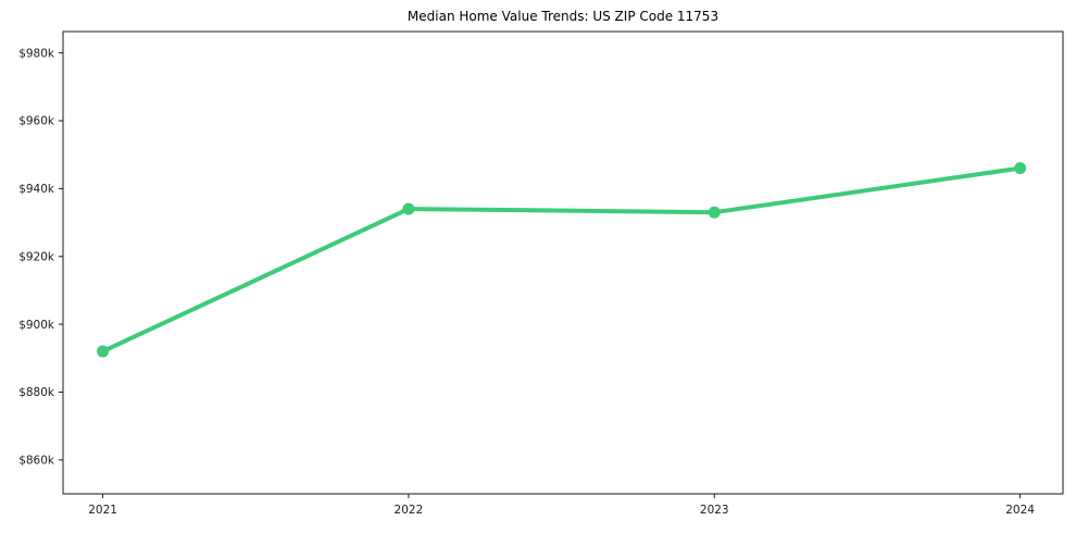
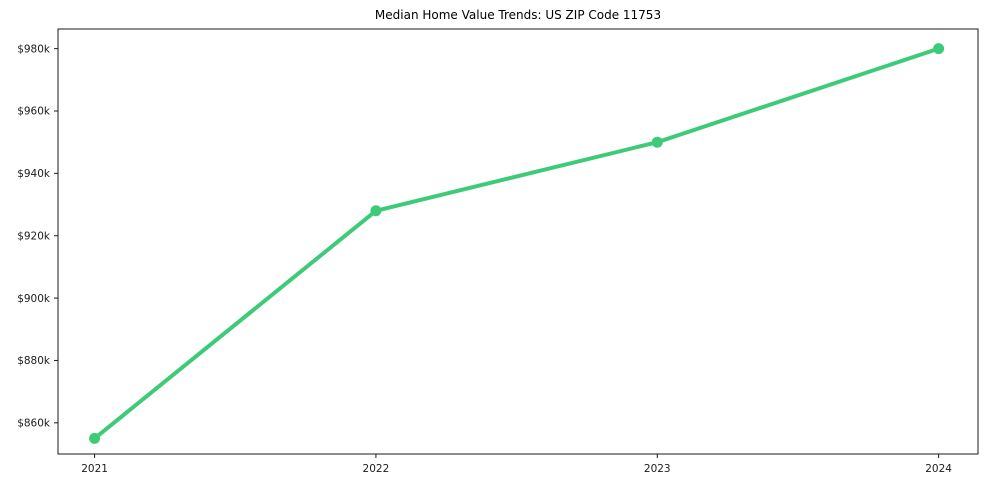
2021: $892k -> $855k
2022: $934k -> $928k
2023: $933k -> $950k
2024: $946k -> $980k
